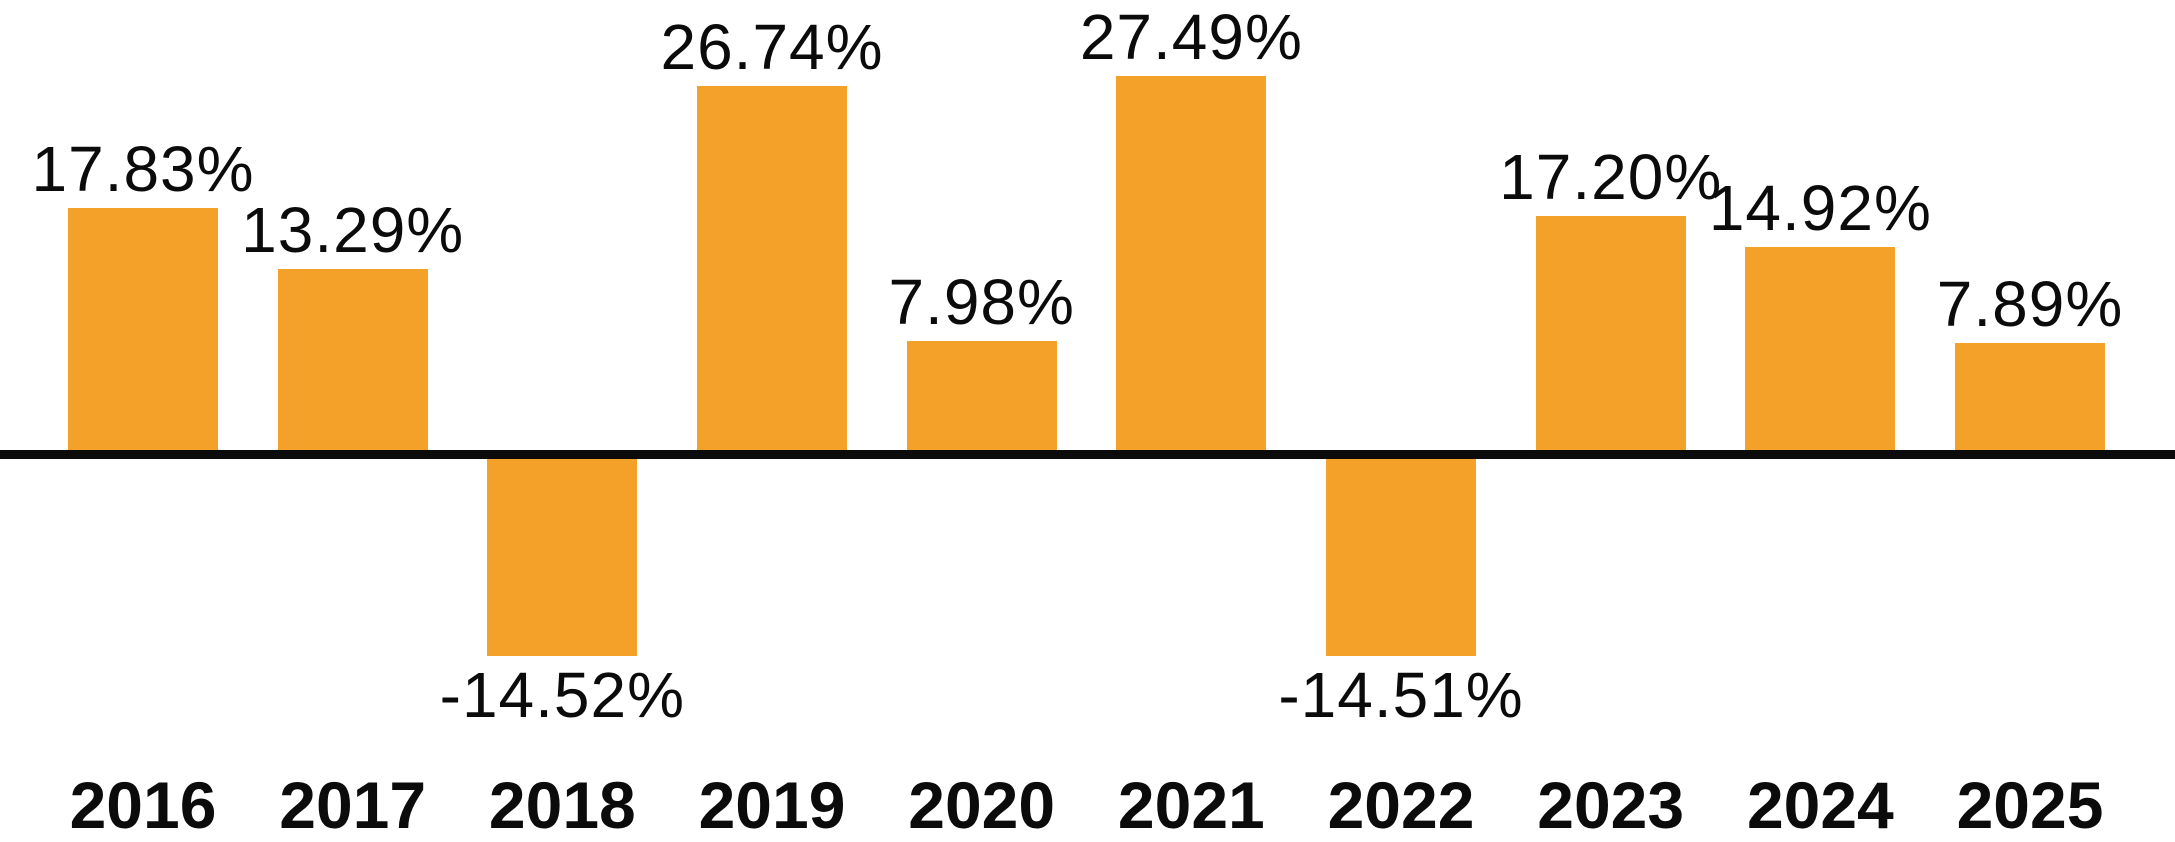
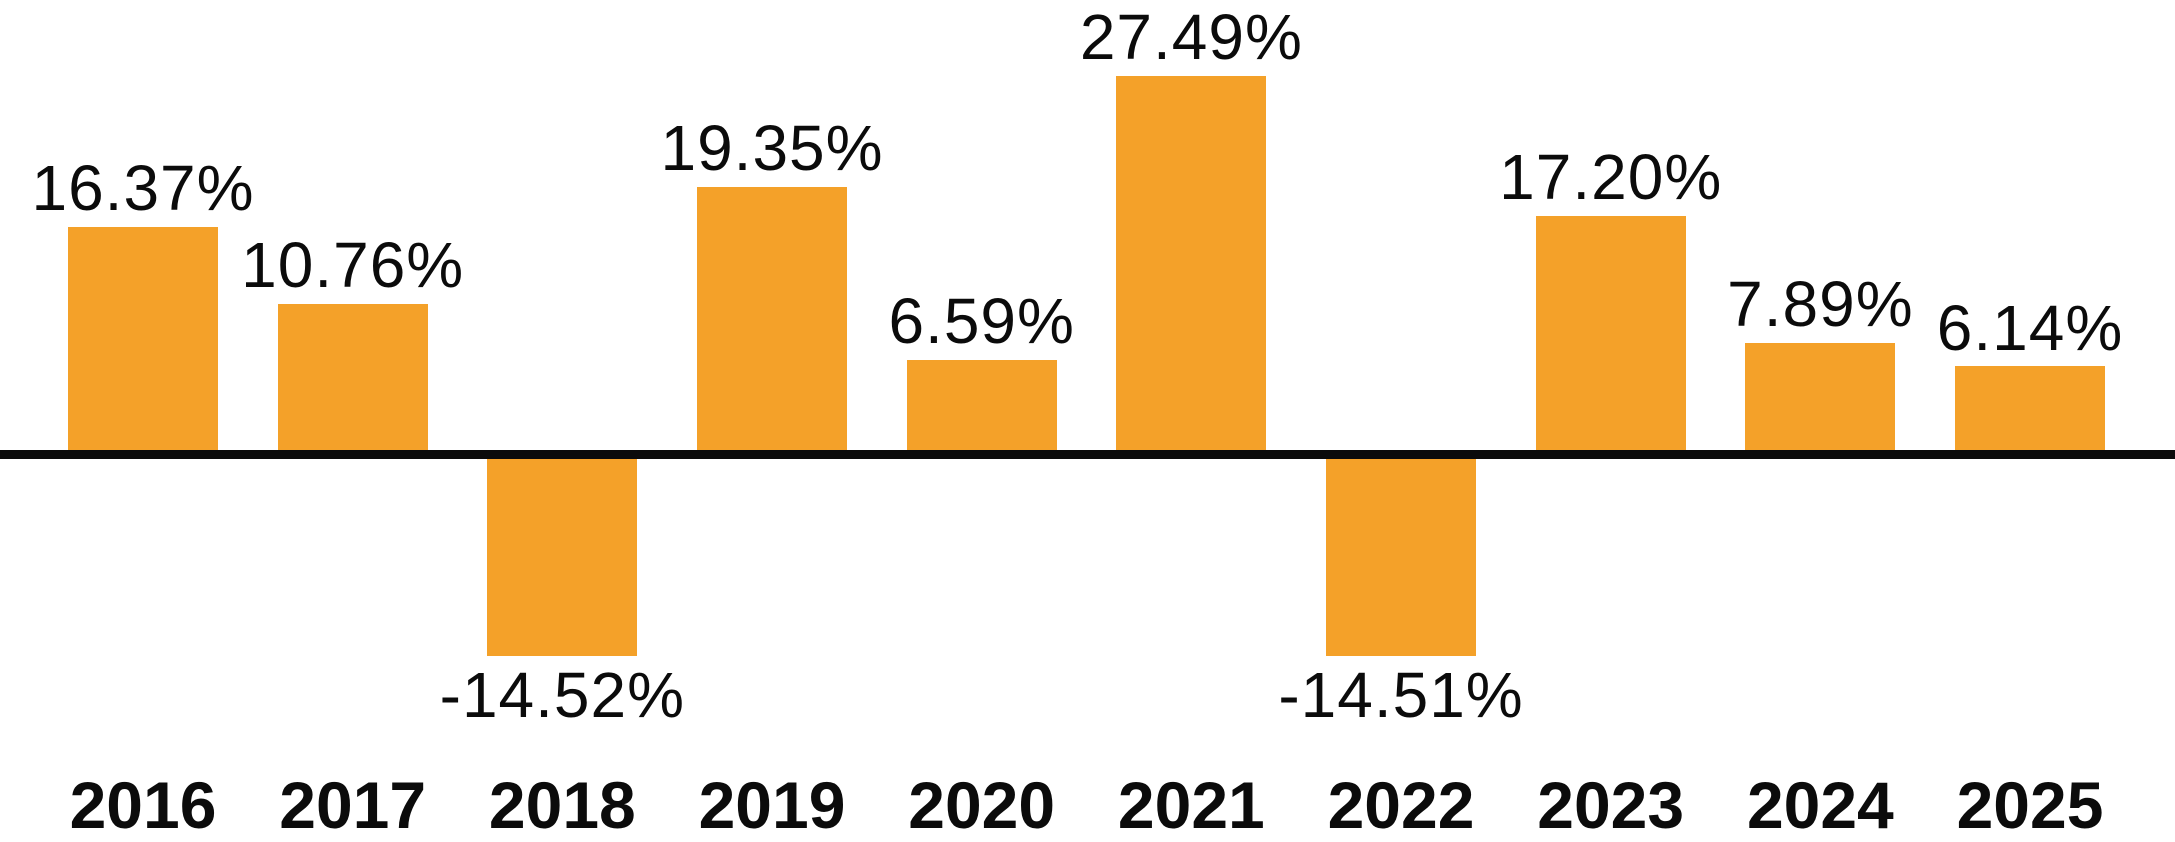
2016: 17.83% -> 16.37%
2017: 13.29% -> 10.76%
2019: 26.74% -> 19.35%
2020: 7.98% -> 6.59%
2024: 14.92% -> 7.89%
2025: 7.89% -> 6.14%
